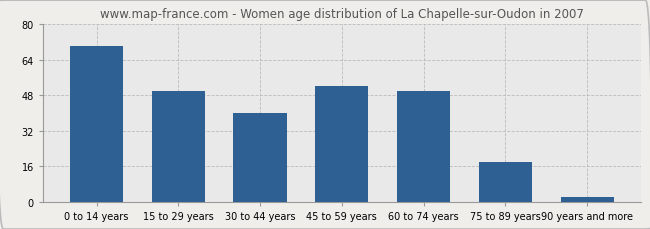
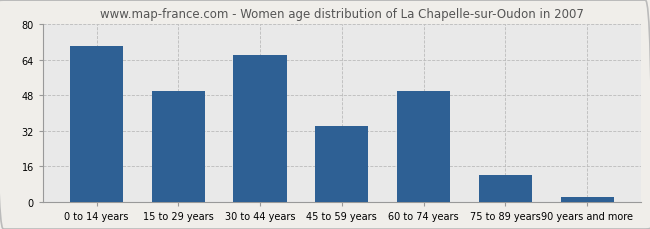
30 to 44 years: 40 -> 66
45 to 59 years: 52 -> 34
75 to 89 years: 18 -> 12
